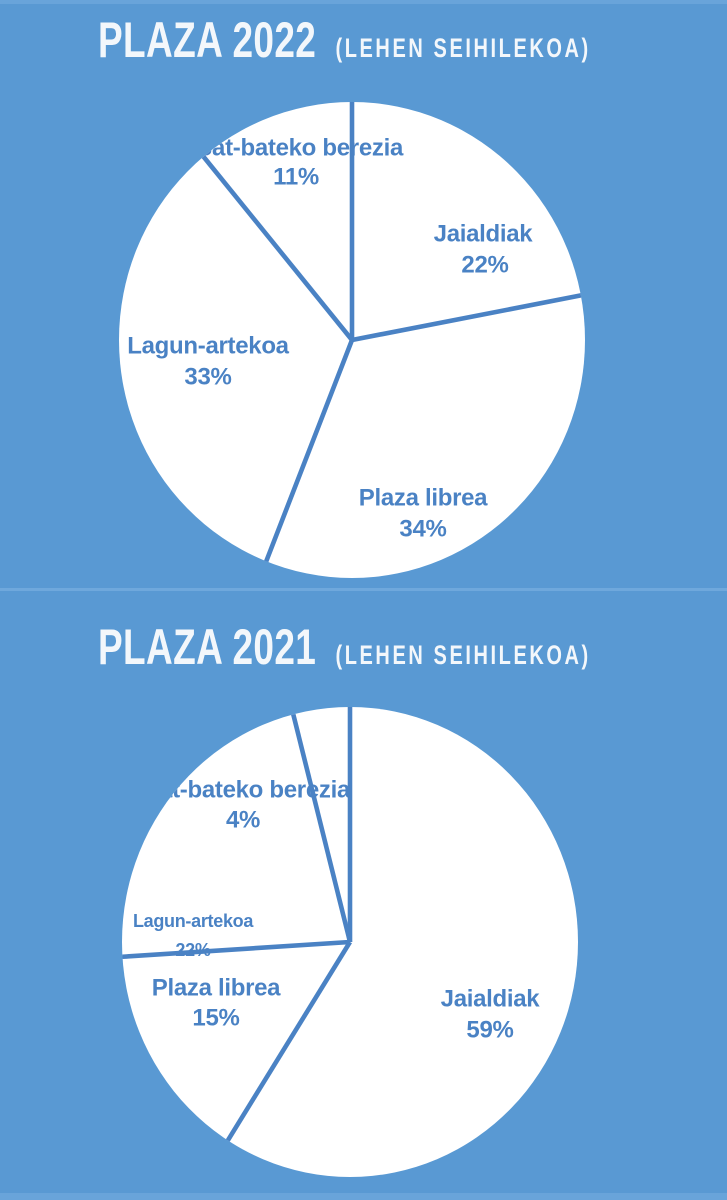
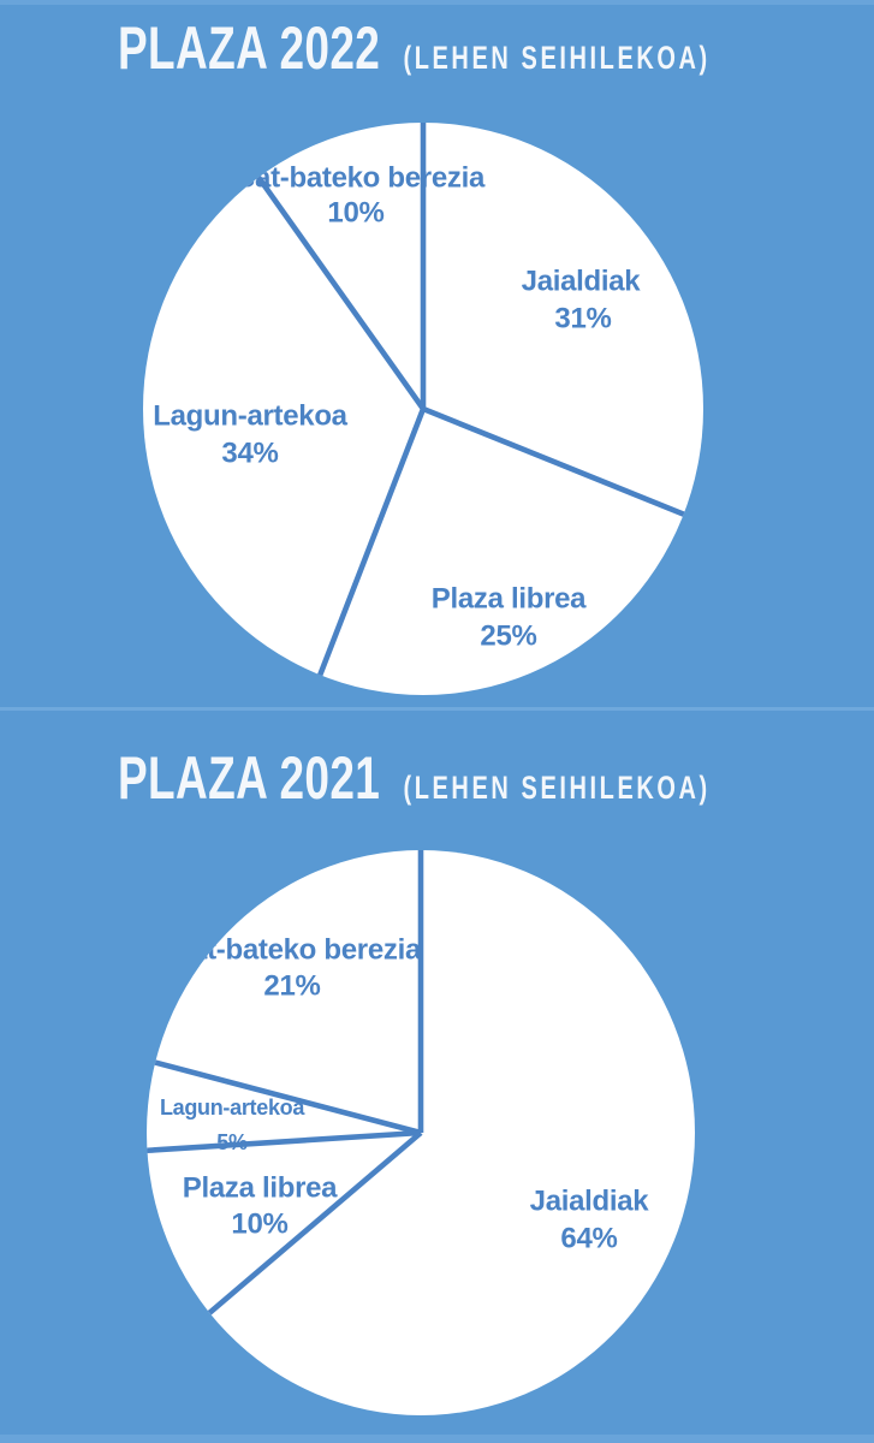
PLAZA 2022/Jaialdiak: 22% -> 31%
PLAZA 2022/Plaza librea: 34% -> 25%
PLAZA 2022/Lagun-artekoa: 33% -> 34%
PLAZA 2022/Bat-bateko berezia: 11% -> 10%
PLAZA 2021/Jaialdiak: 59% -> 64%
PLAZA 2021/Plaza librea: 15% -> 10%
PLAZA 2021/Lagun-artekoa: 22% -> 5%
PLAZA 2021/Bat-bateko berezia: 4% -> 21%
